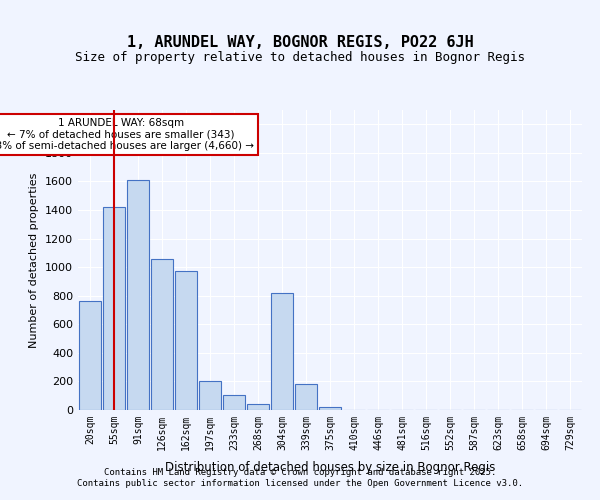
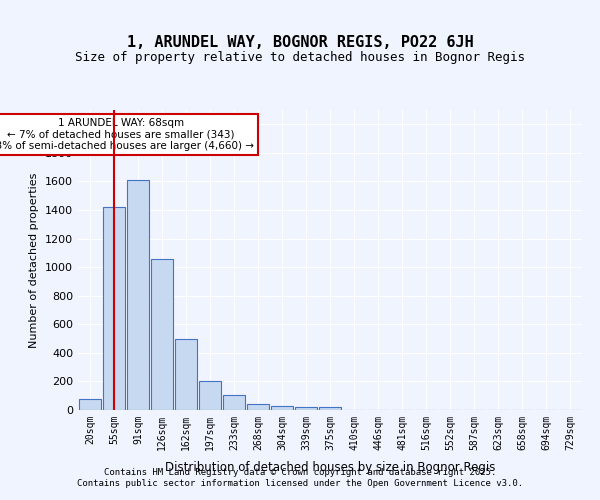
20sqm: 760 -> 80
162sqm: 970 -> 500
304sqm: 820 -> 30
339sqm: 180 -> 20
